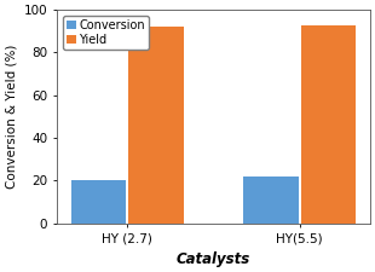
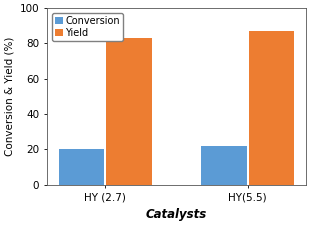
Yield/HY (2.7): 92 -> 83
Yield/HY(5.5): 93 -> 87
